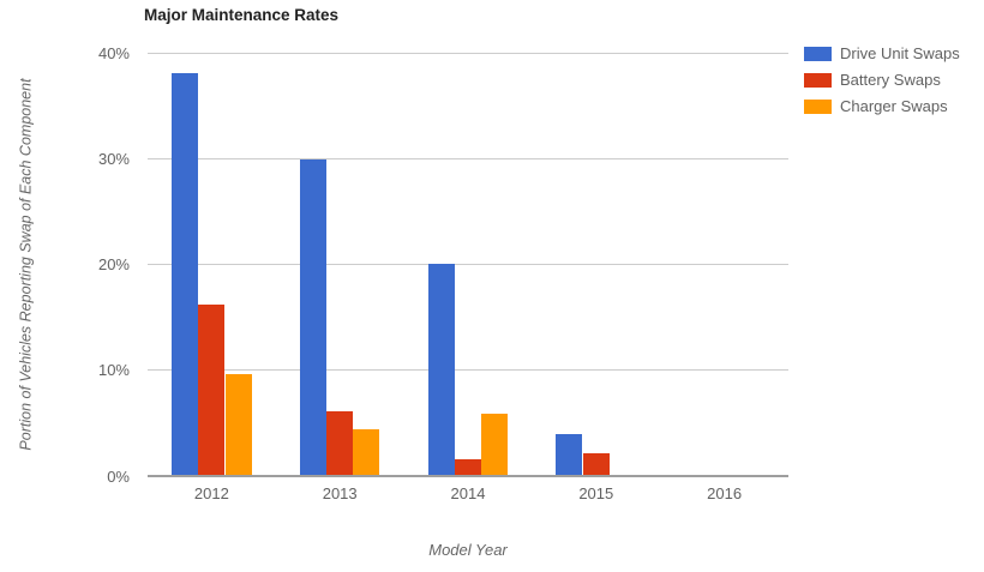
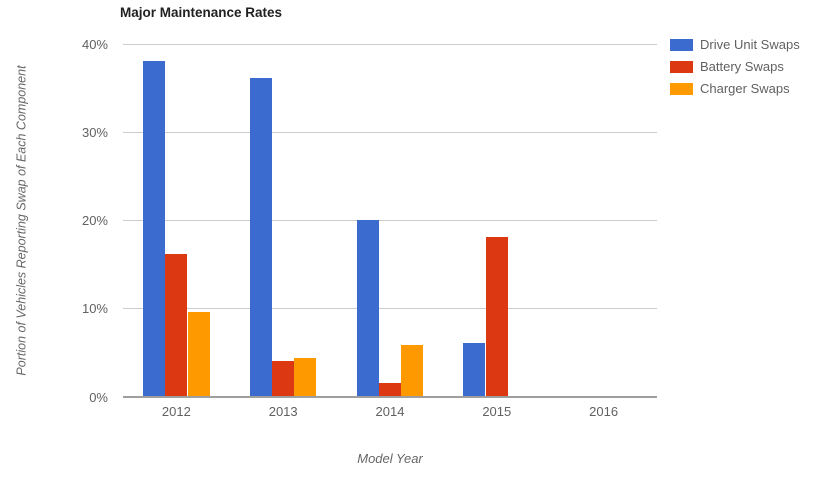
Drive Unit Swaps/2013: 30% -> 36%
Battery Swaps/2013: 6% -> 4%
Drive Unit Swaps/2015: 4% -> 6%
Battery Swaps/2015: 2% -> 18%
